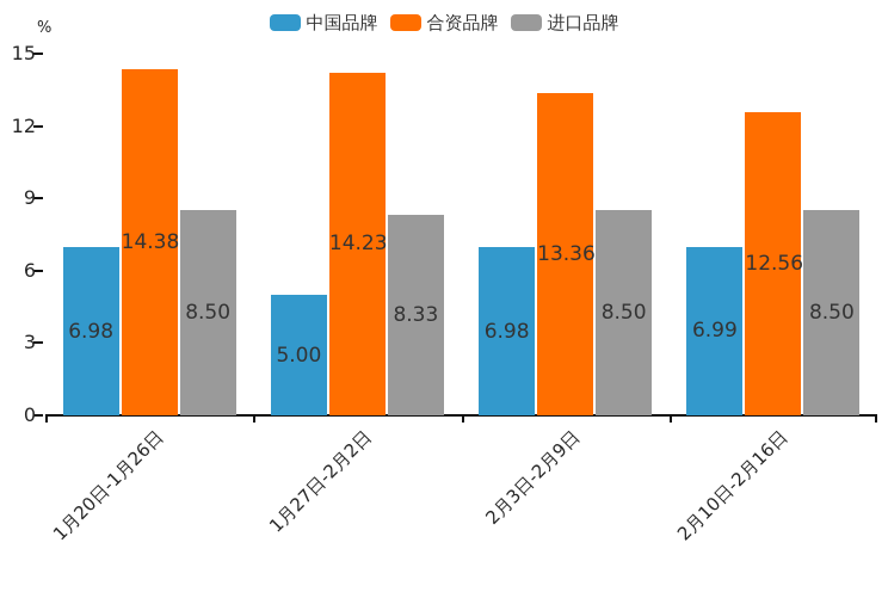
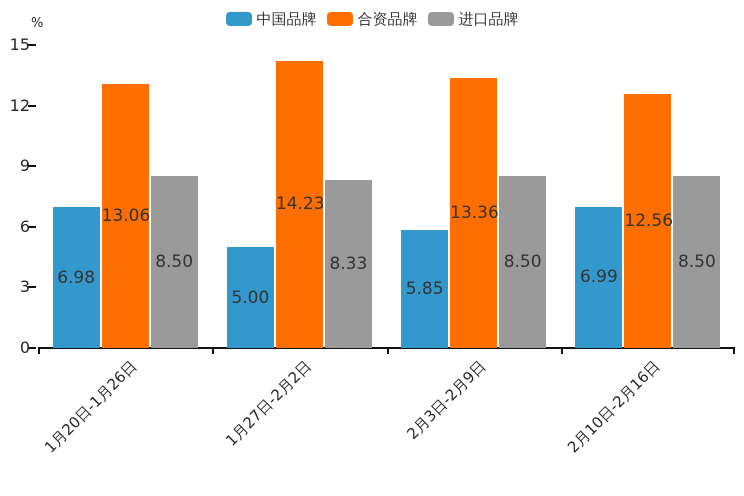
合资品牌/1月20日-1月26日: 14.38 -> 13.06
中国品牌/2月3日-2月9日: 6.98 -> 5.85
